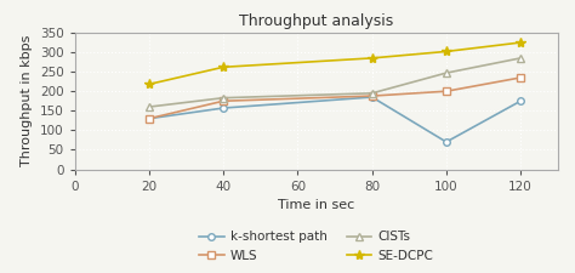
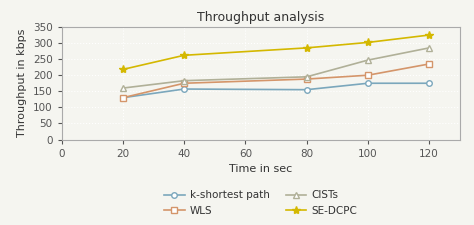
k-shortest path/80: 185 -> 155
k-shortest path/100: 70 -> 175
